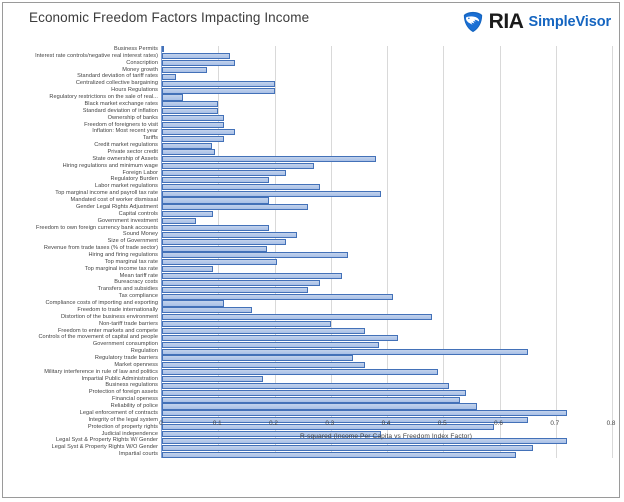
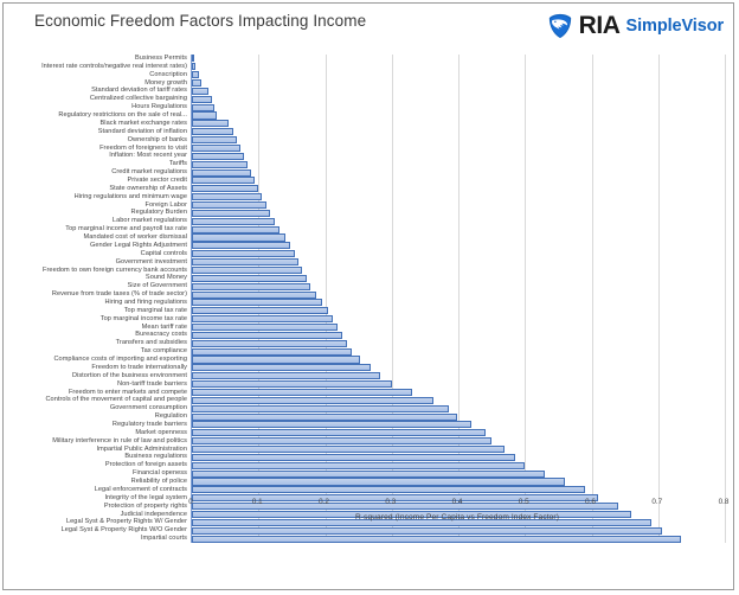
Interest rate controls/negative real interest rates): 0.12 -> 0.01
Conscription: 0.13 -> 0.01
Money growth: 0.08 -> 0.01
Centralized collective bargaining: 0.20 -> 0.03
Hours Regulations: 0.20 -> 0.03
Black market exchange rates: 0.10 -> 0.06
Standard deviation of inflation: 0.10 -> 0.06
Ownership of banks: 0.11 -> 0.07
Freedom of foreigners to visit: 0.11 -> 0.07
Inflation: Most recent year: 0.13 -> 0.08
Tariffs: 0.11 -> 0.08
State ownership of Assets: 0.38 -> 0.10
Hiring regulations and minimum wage: 0.27 -> 0.10
Foreign Labor: 0.22 -> 0.11
Regulatory Burden: 0.19 -> 0.12
Labor market regulations: 0.28 -> 0.12
Top marginal income and payroll tax rate: 0.39 -> 0.13
Mandated cost of worker dismissal: 0.19 -> 0.14
Gender Legal Rights Adjustment: 0.26 -> 0.15
Capital controls: 0.09 -> 0.15
Government investment: 0.06 -> 0.16
Freedom to own foreign currency bank accounts: 0.19 -> 0.17
Sound Money: 0.24 -> 0.17
Size of Government: 0.22 -> 0.18
Hiring and firing regulations: 0.33 -> 0.20
Top marginal income tax rate: 0.09 -> 0.21
Mean tariff rate: 0.32 -> 0.22
Bureacracy costs: 0.28 -> 0.23
Transfers and subsidies: 0.26 -> 0.23
Tax compliance: 0.41 -> 0.24
Compliance costs of importing and exporting: 0.11 -> 0.25
Freedom to trade internationally: 0.16 -> 0.27
Distortion of the business environment: 0.48 -> 0.28
Freedom to enter markets and compete: 0.36 -> 0.33
Controls of the movement of capital and people: 0.42 -> 0.36
Regulation: 0.65 -> 0.40
Regulatory trade barriers: 0.34 -> 0.42
Market openness: 0.36 -> 0.44
Military interference in rule of law and politics: 0.49 -> 0.45
Impartial Public Administration: 0.18 -> 0.47
Business regulations: 0.51 -> 0.48
Protection of foreign assets: 0.54 -> 0.50
Legal enforcement of contracts: 0.72 -> 0.59
Integrity of the legal system: 0.65 -> 0.61
Protection of property rights: 0.59 -> 0.64
Judicial independence: 0.39 -> 0.66
Legal Syst & Property Rights W/ Gender: 0.72 -> 0.69
Legal Syst & Property Rights W/O Gender: 0.66 -> 0.70
Impartial courts: 0.63 -> 0.73
